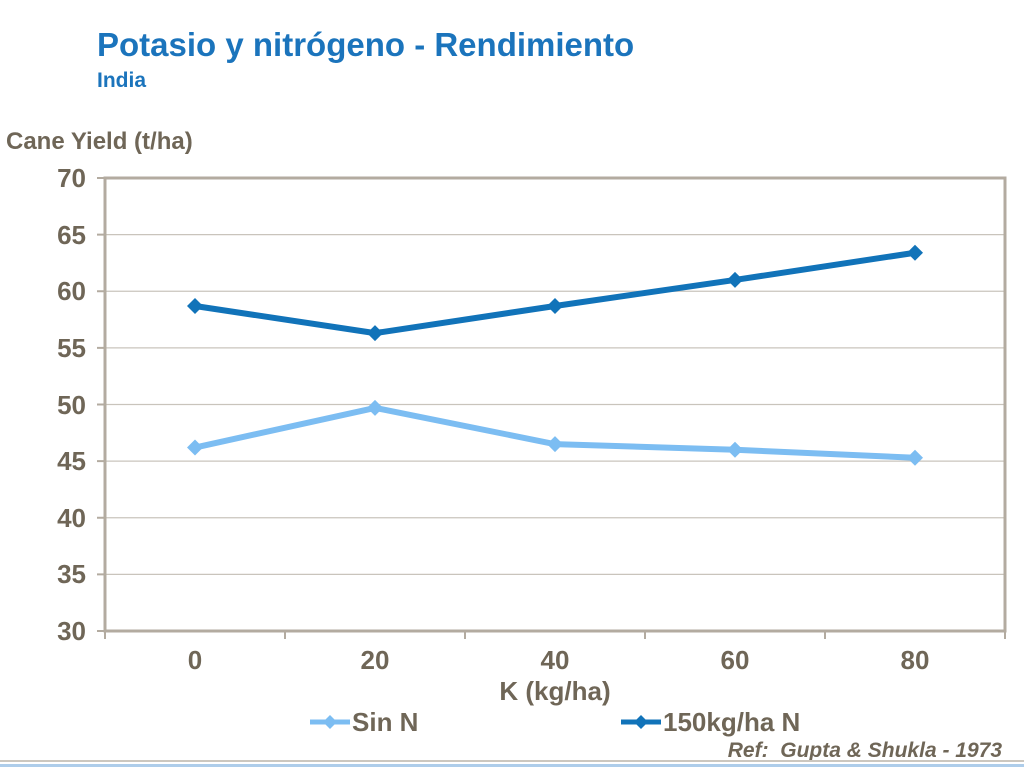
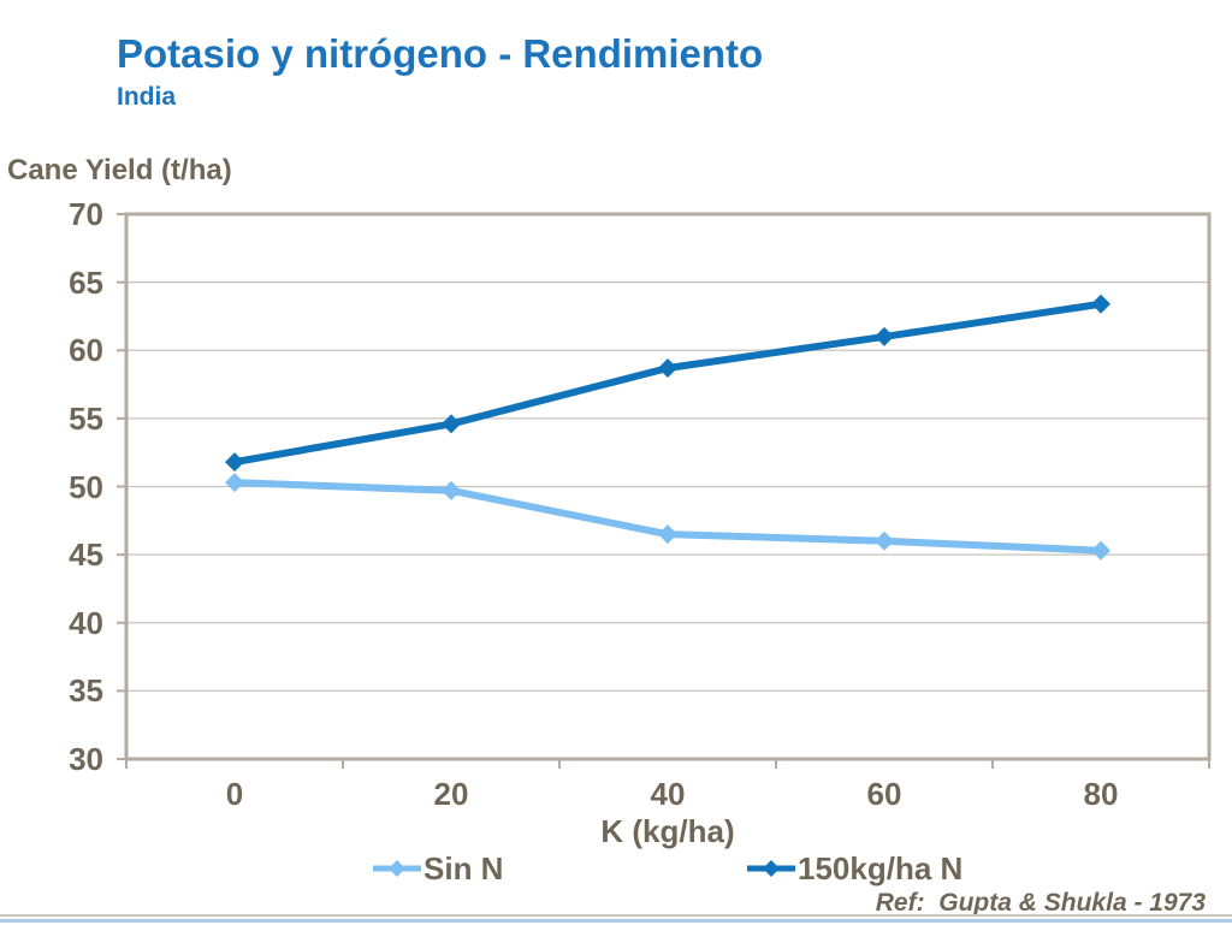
Sin N/0: 46.2 -> 50.3
150kg/ha N/0: 58.7 -> 51.8
150kg/ha N/20: 56.3 -> 54.6
